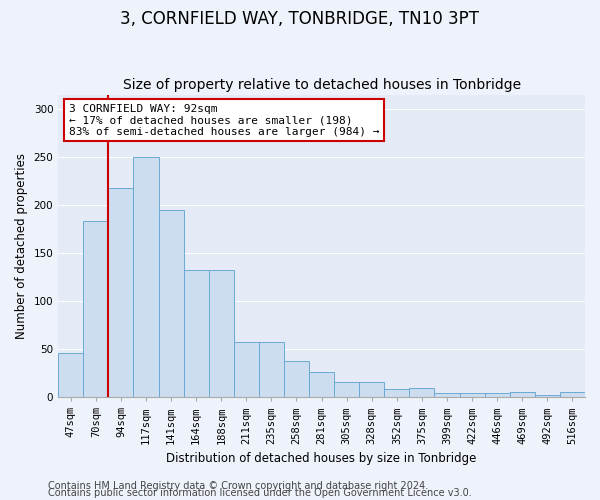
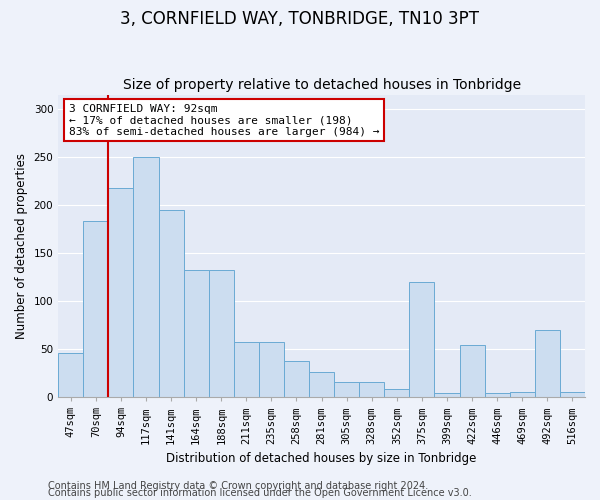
375sqm: 9 -> 120
422sqm: 4 -> 54
492sqm: 2 -> 70
